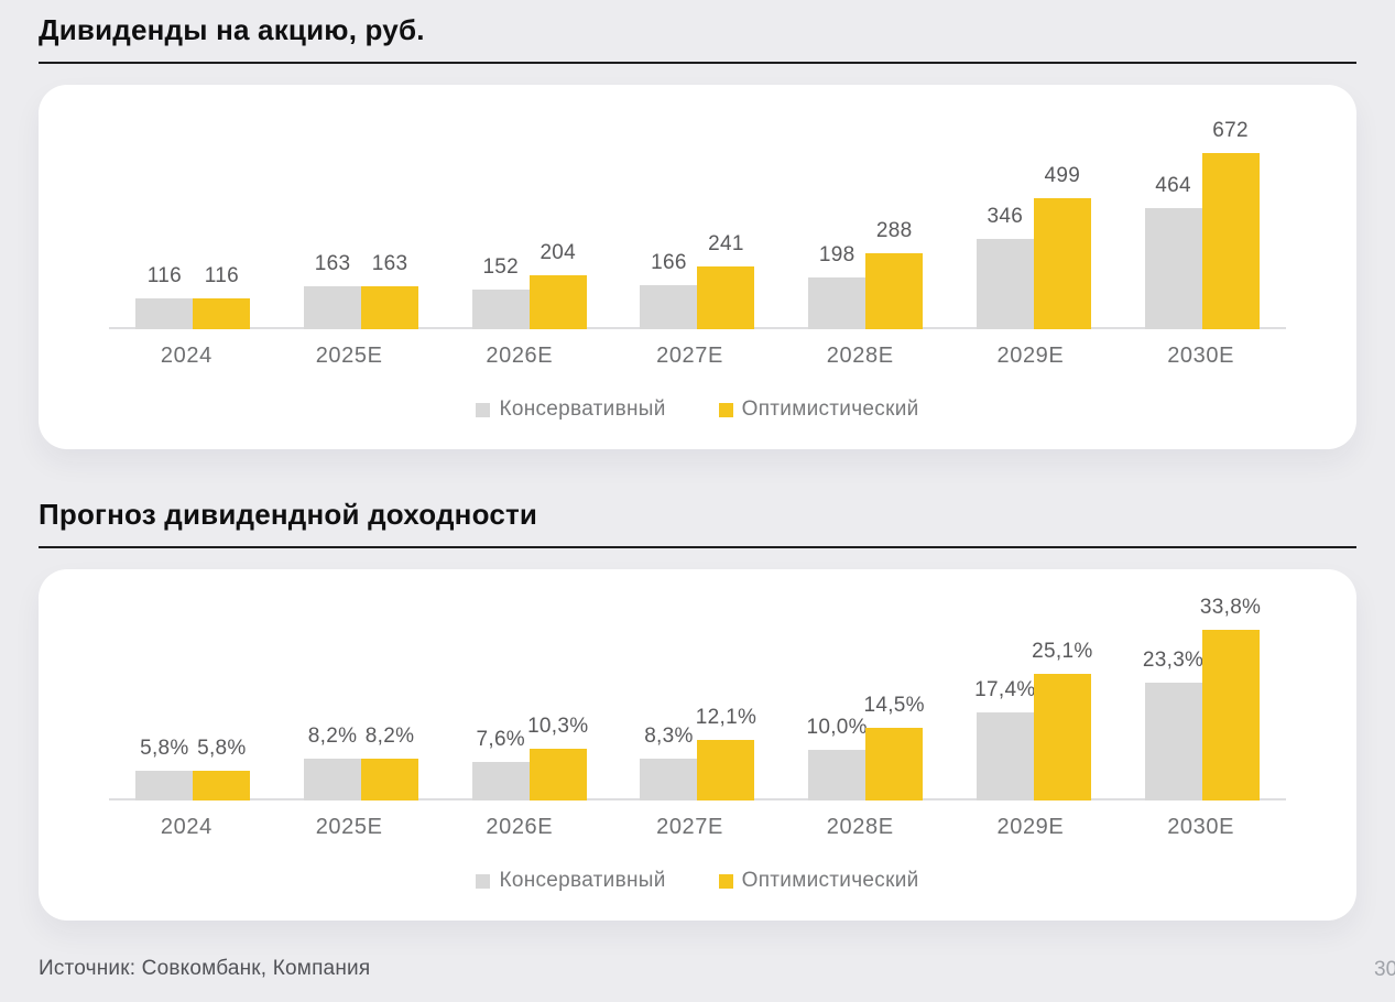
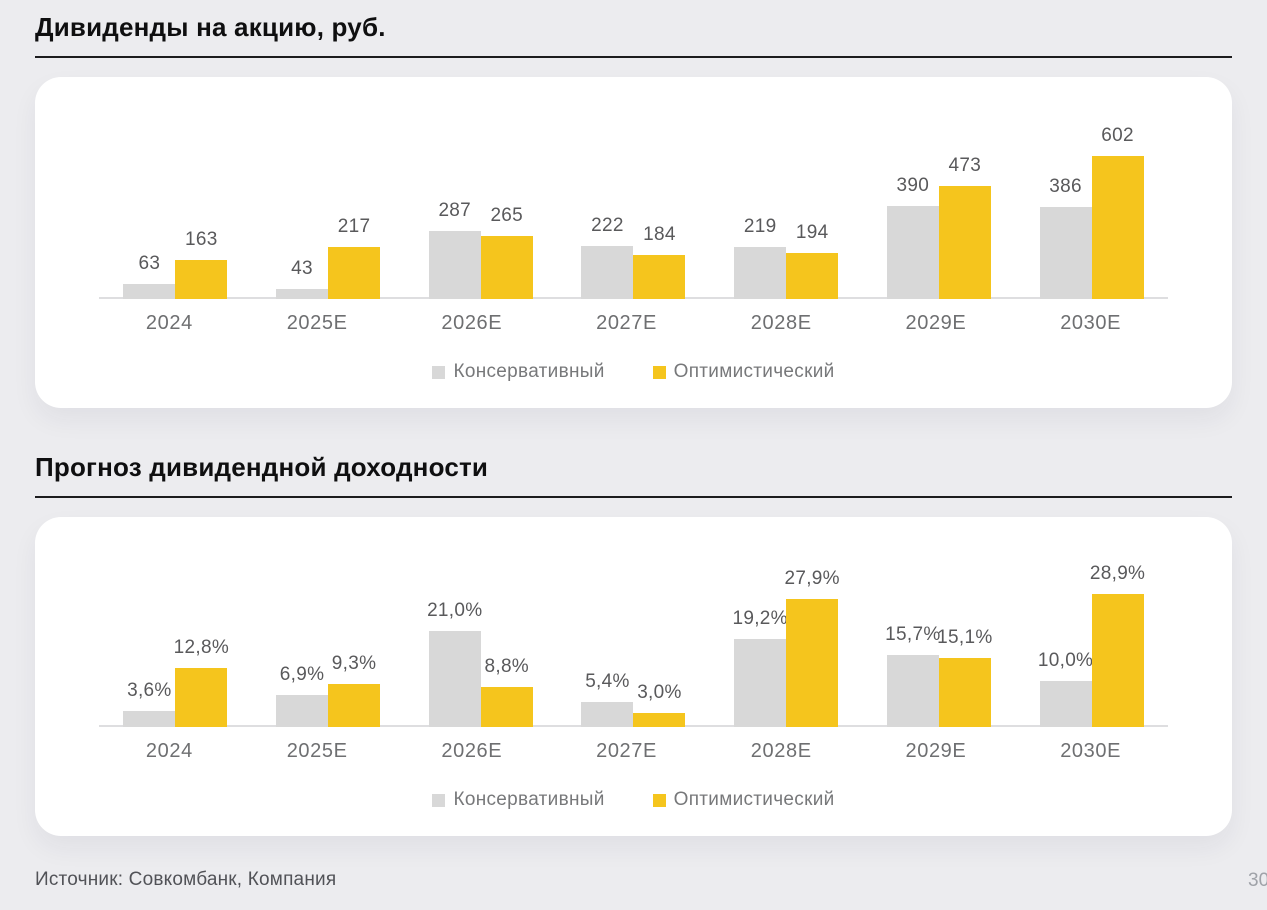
Дивиденды на акцию, руб./Консервативный/2024: 116 -> 63
Дивиденды на акцию, руб./Оптимистический/2024: 116 -> 163
Дивиденды на акцию, руб./Консервативный/2025E: 163 -> 43
Дивиденды на акцию, руб./Оптимистический/2025E: 163 -> 217
Дивиденды на акцию, руб./Консервативный/2026E: 152 -> 287
Дивиденды на акцию, руб./Оптимистический/2026E: 204 -> 265
Дивиденды на акцию, руб./Консервативный/2027E: 166 -> 222
Дивиденды на акцию, руб./Оптимистический/2027E: 241 -> 184
Дивиденды на акцию, руб./Консервативный/2028E: 198 -> 219
Дивиденды на акцию, руб./Оптимистический/2028E: 288 -> 194
Дивиденды на акцию, руб./Консервативный/2029E: 346 -> 390
Дивиденды на акцию, руб./Оптимистический/2029E: 499 -> 473
Дивиденды на акцию, руб./Консервативный/2030E: 464 -> 386
Дивиденды на акцию, руб./Оптимистический/2030E: 672 -> 602
Прогноз дивидендной доходности/Консервативный/2024: 5,8% -> 3,6%
Прогноз дивидендной доходности/Оптимистический/2024: 5,8% -> 12,8%
Прогноз дивидендной доходности/Консервативный/2025E: 8,2% -> 6,9%
Прогноз дивидендной доходности/Оптимистический/2025E: 8,2% -> 9,3%
Прогноз дивидендной доходности/Консервативный/2026E: 7,6% -> 21,0%
Прогноз дивидендной доходности/Оптимистический/2026E: 10,3% -> 8,8%
Прогноз дивидендной доходности/Консервативный/2027E: 8,3% -> 5,4%
Прогноз дивидендной доходности/Оптимистический/2027E: 12,1% -> 3,0%
Прогноз дивидендной доходности/Консервативный/2028E: 10,0% -> 19,2%
Прогноз дивидендной доходности/Оптимистический/2028E: 14,5% -> 27,9%
Прогноз дивидендной доходности/Консервативный/2029E: 17,4% -> 15,7%
Прогноз дивидендной доходности/Оптимистический/2029E: 25,1% -> 15,1%
Прогноз дивидендной доходности/Консервативный/2030E: 23,3% -> 10,0%
Прогноз дивидендной доходности/Оптимистический/2030E: 33,8% -> 28,9%
